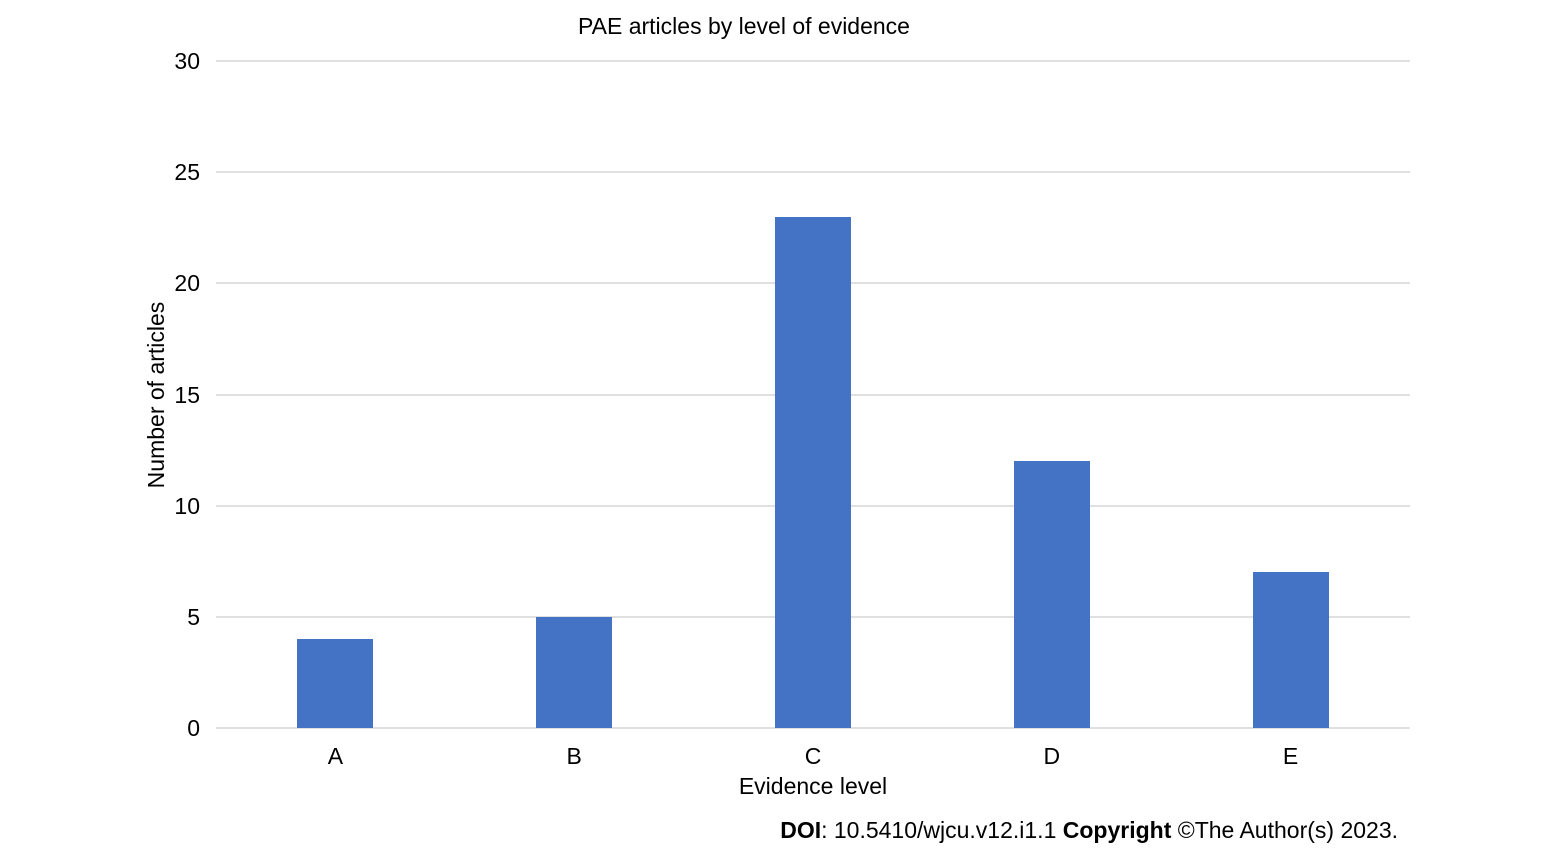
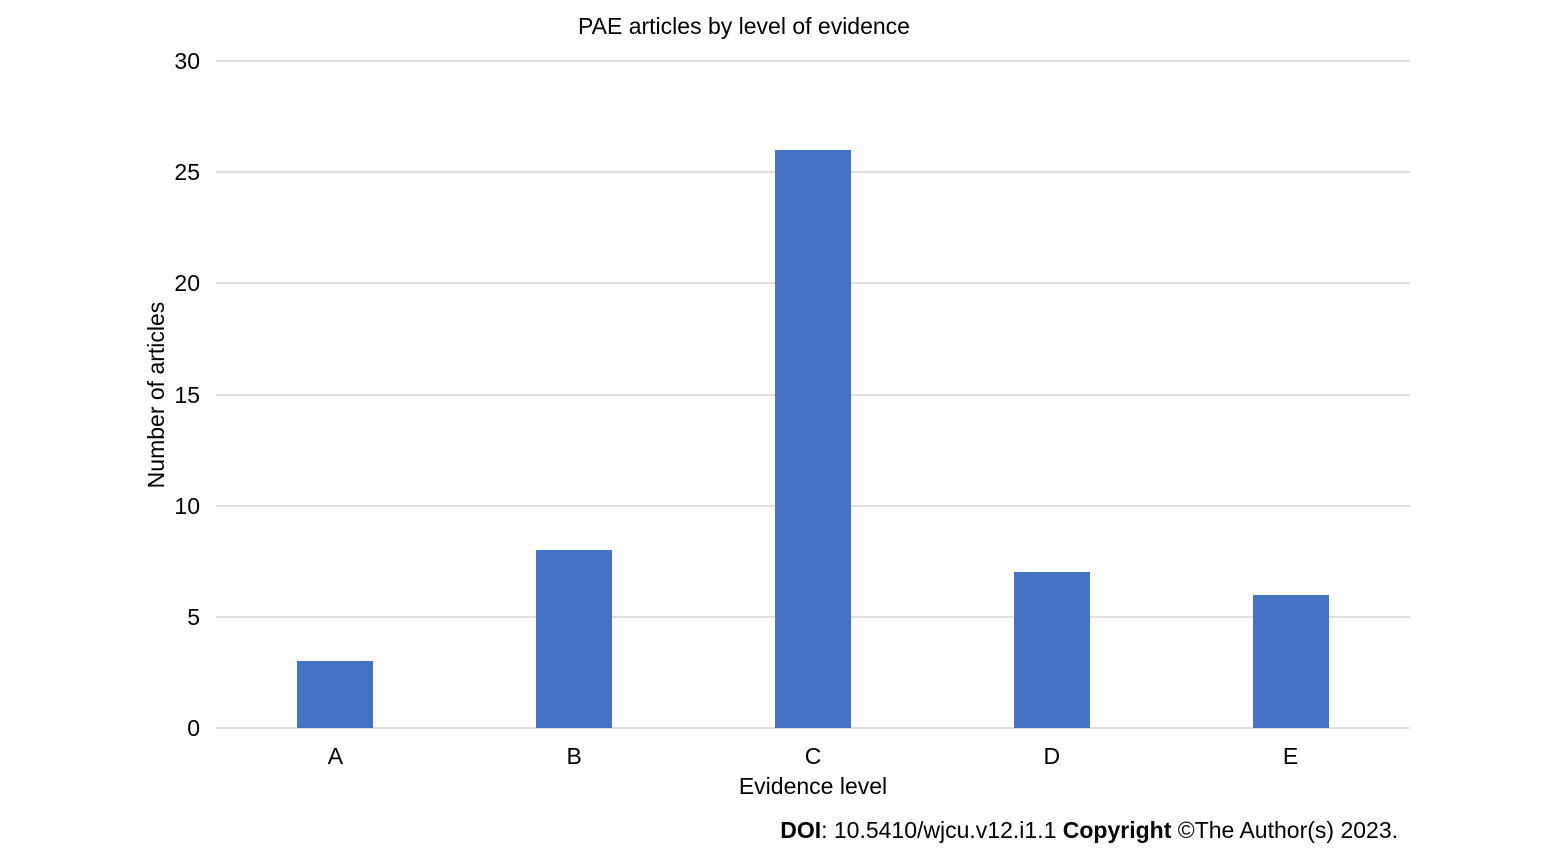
A: 4 -> 3
B: 5 -> 8
C: 23 -> 26
D: 12 -> 7
E: 7 -> 6
